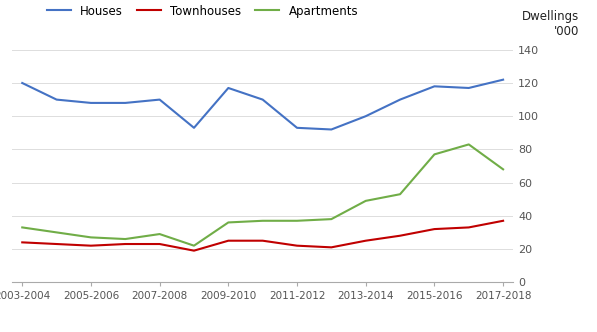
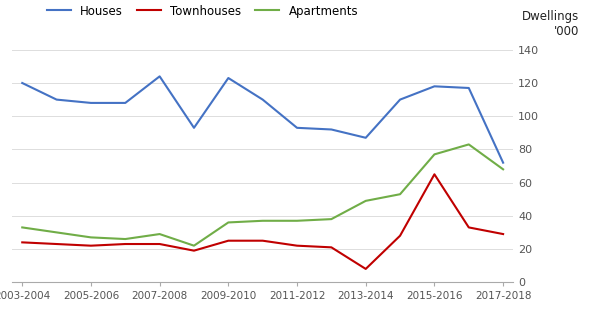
Houses/2007-2008: 110 -> 124
Houses/2009-2010: 117 -> 123
Houses/2013-2014: 100 -> 87
Townhouses/2013-2014: 25 -> 8
Townhouses/2015-2016: 32 -> 65
Houses/2017-2018: 122 -> 72
Townhouses/2017-2018: 37 -> 29
